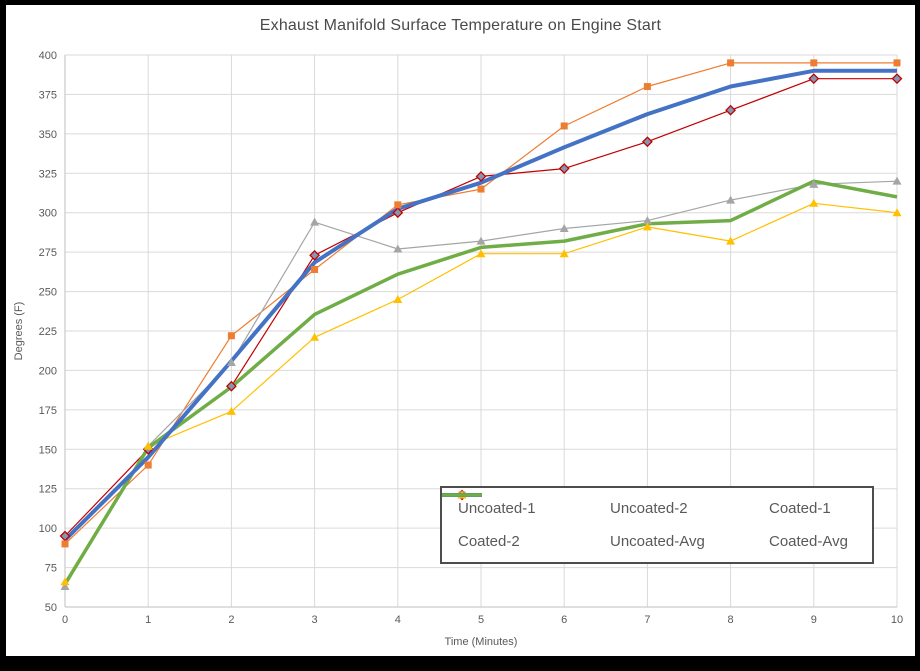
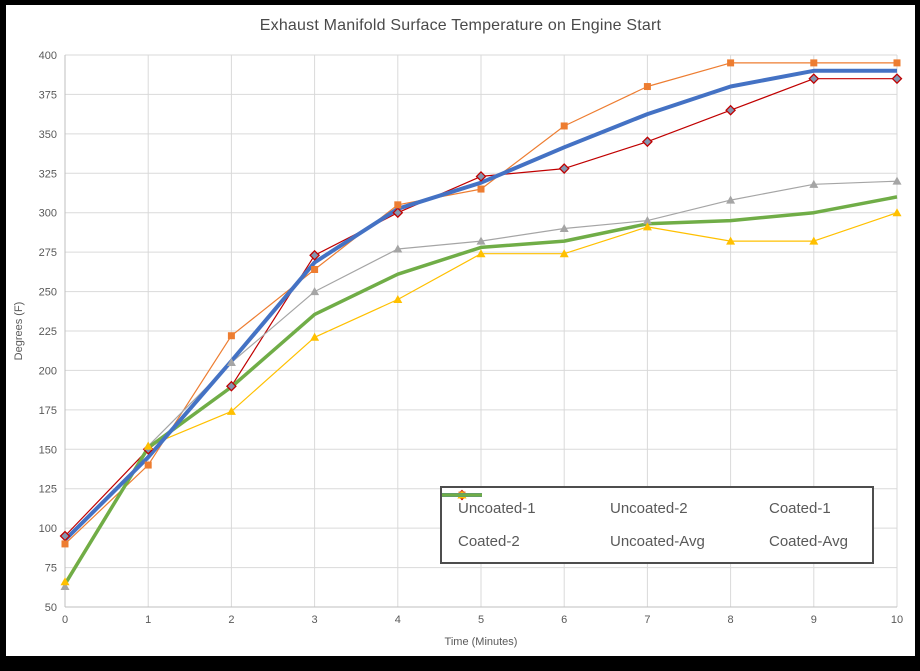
Coated-1/3: 294 -> 250
Coated-2/9: 306 -> 282
Coated-Avg/9: 320 -> 300
